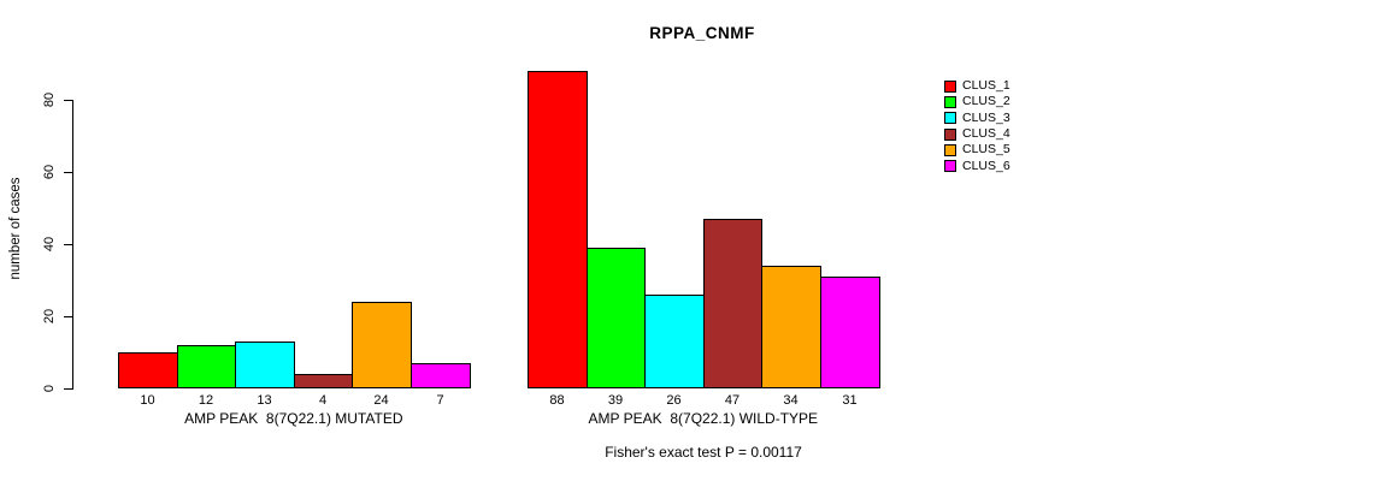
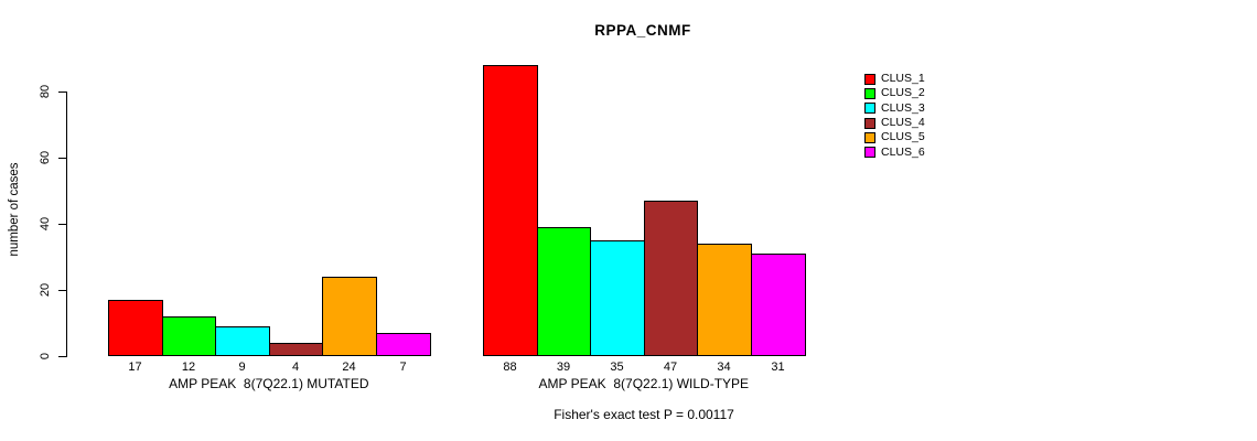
CLUS_1/AMP PEAK 8(7Q22.1) MUTATED: 10 -> 17
CLUS_3/AMP PEAK 8(7Q22.1) MUTATED: 13 -> 9
CLUS_3/AMP PEAK 8(7Q22.1) WILD-TYPE: 26 -> 35
